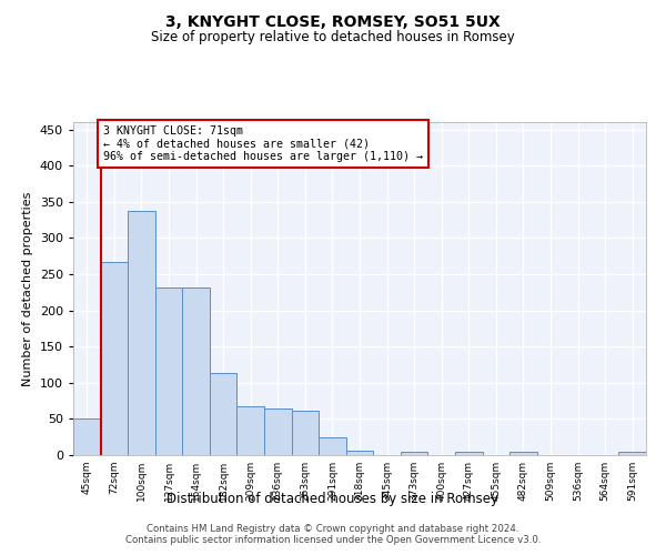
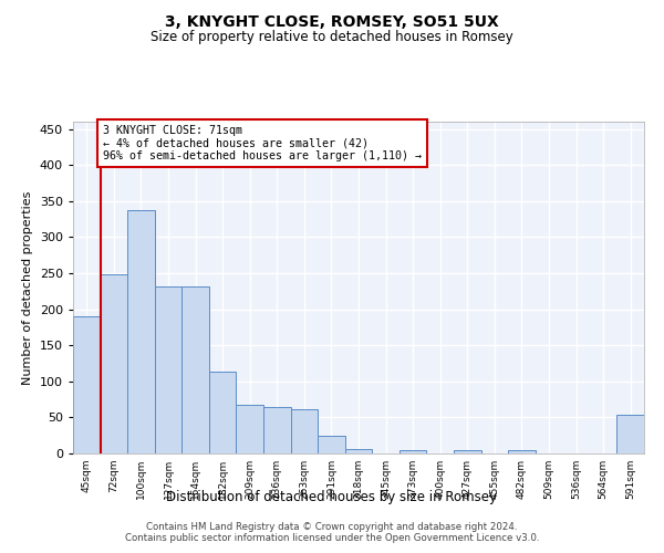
45sqm: 50 -> 190
72sqm: 267 -> 248
591sqm: 5 -> 54
